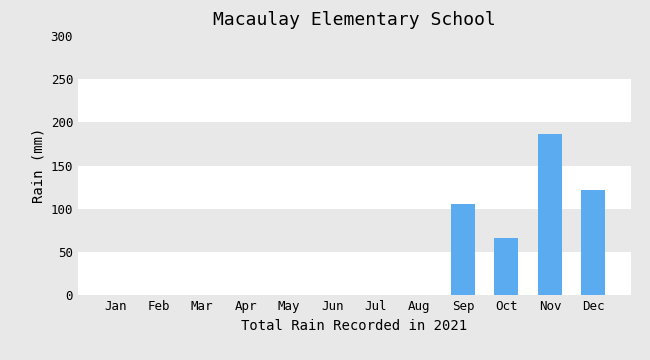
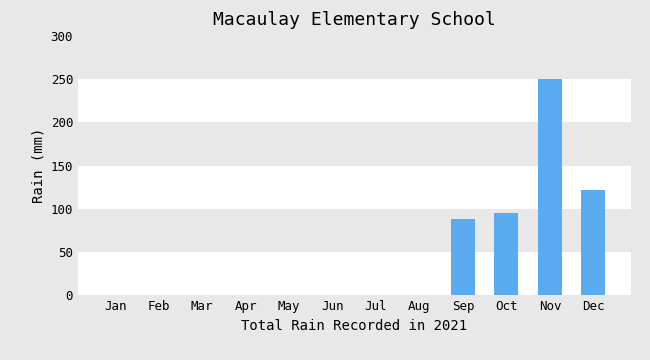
Sep: 106 -> 88
Oct: 66 -> 95
Nov: 186 -> 250
